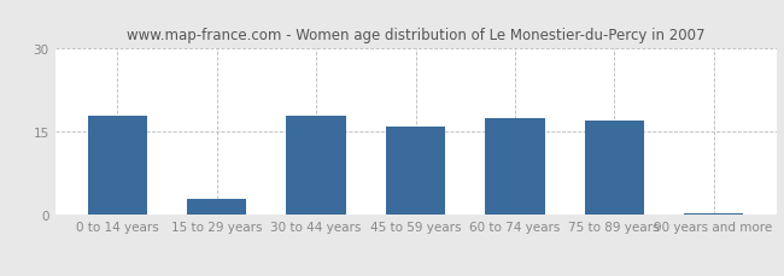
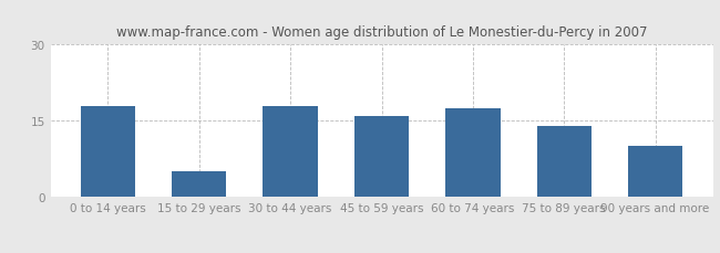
15 to 29 years: 3.0 -> 5.0
75 to 89 years: 17.0 -> 14.0
90 years and more: 0.3 -> 10.0
